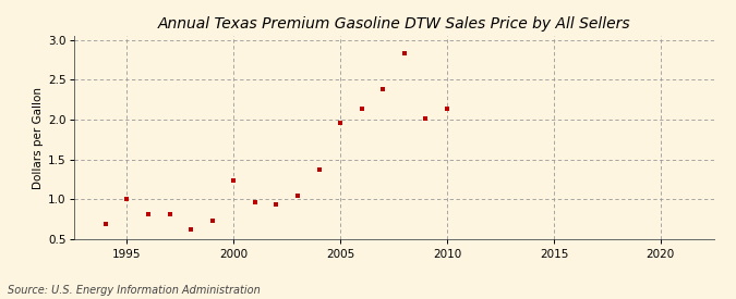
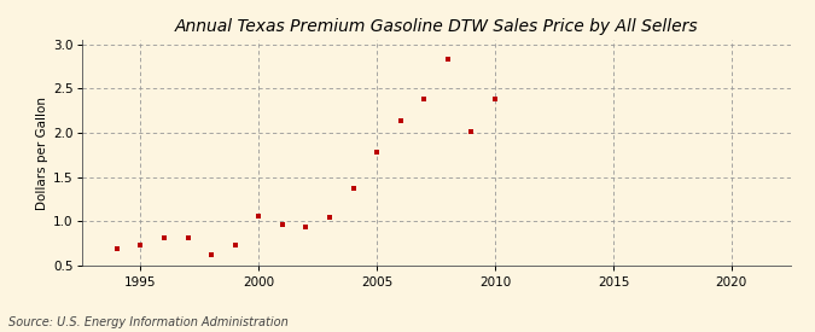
1995: 1.00 -> 0.73
2000: 1.24 -> 1.06
2005: 1.96 -> 1.78
2010: 2.14 -> 2.38
